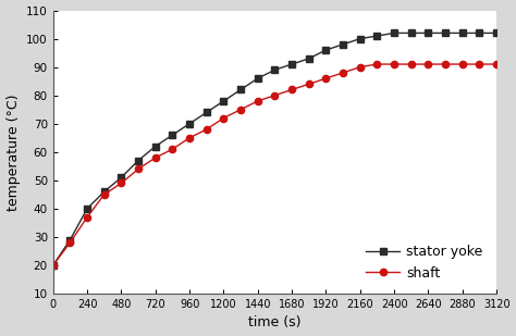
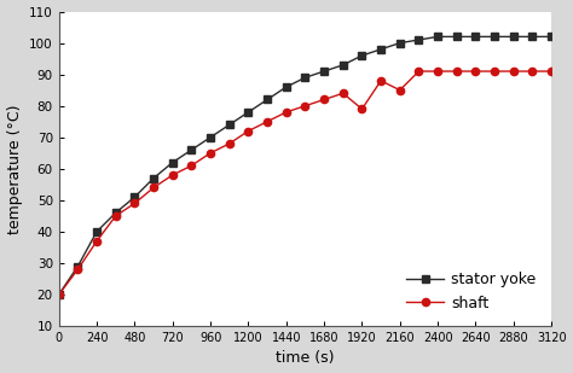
shaft/1920: 86 -> 79
shaft/2160: 90 -> 85
